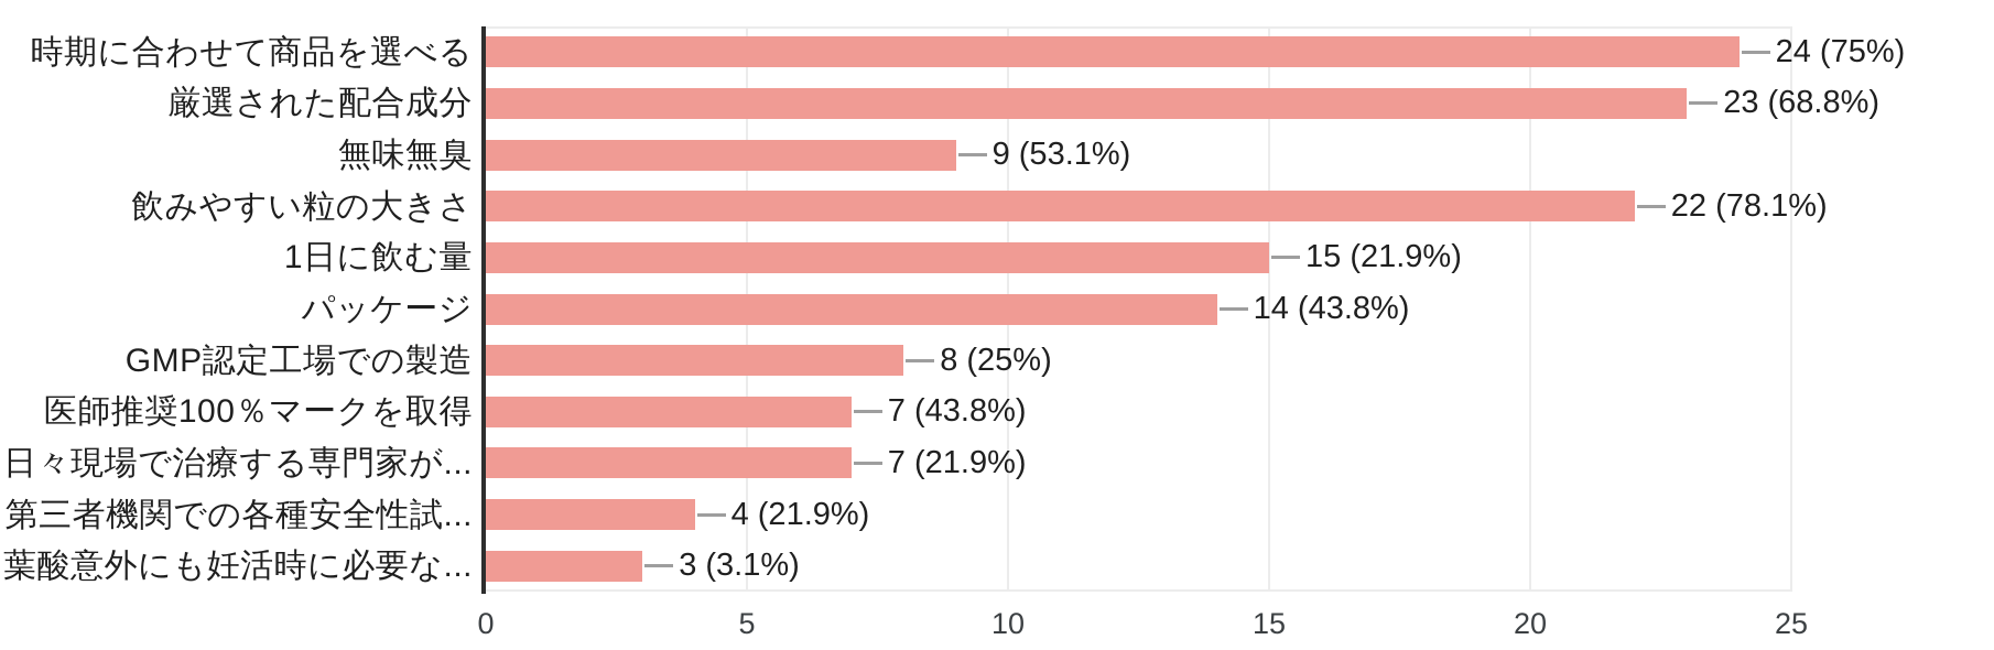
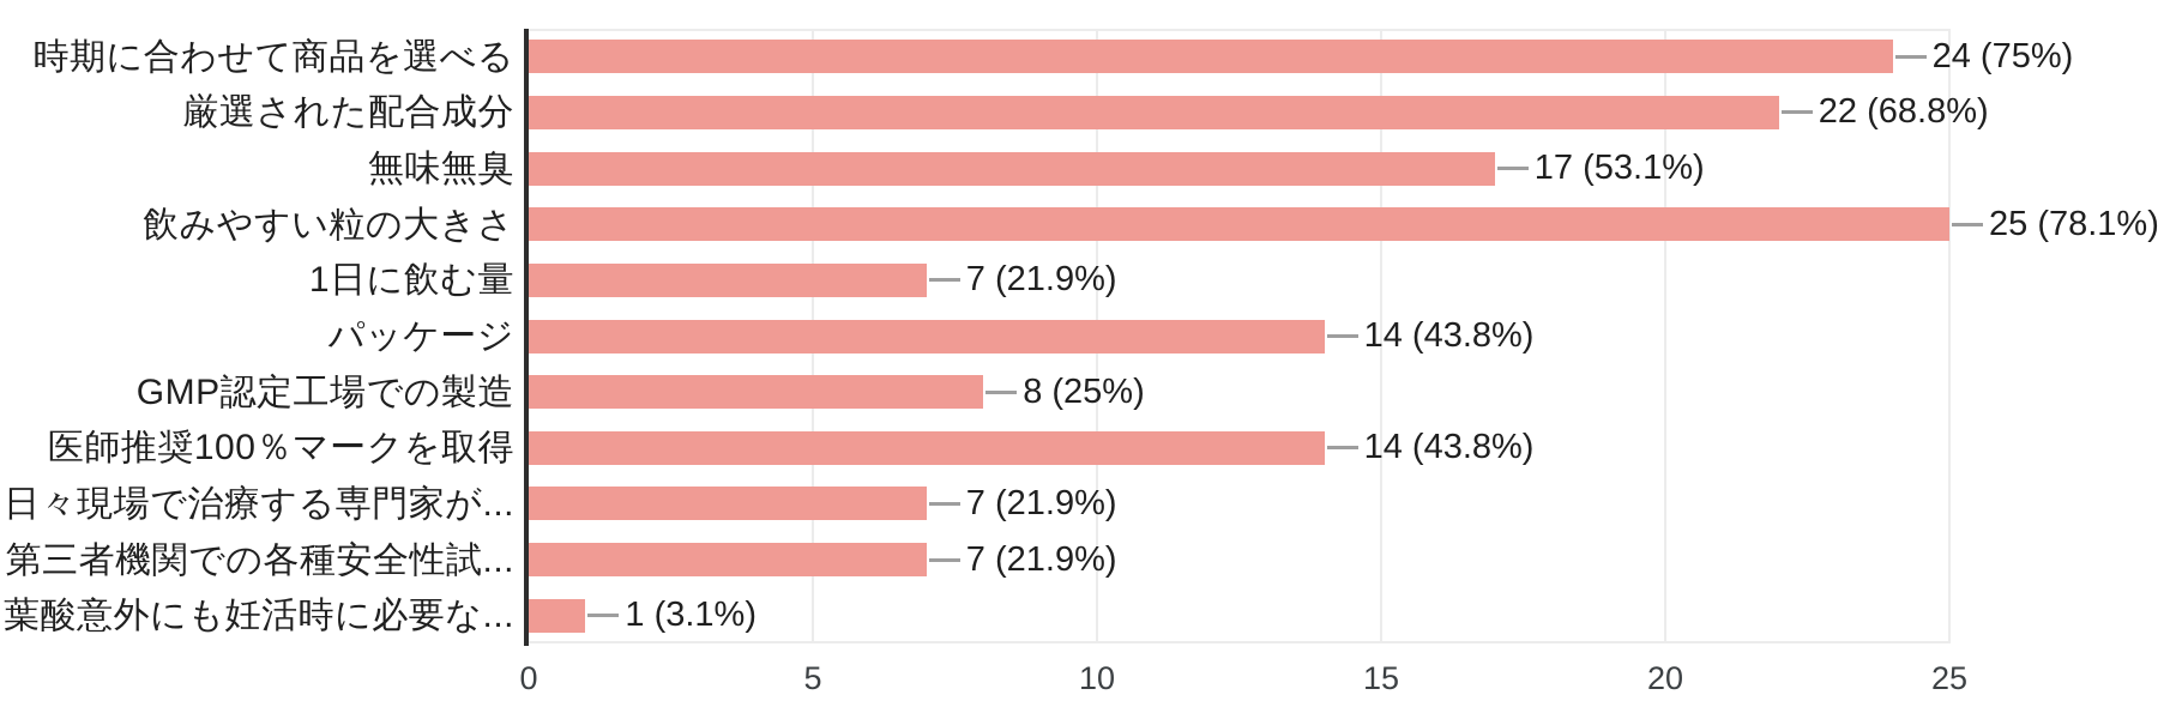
厳選された配合成分: 23 -> 22
無味無臭: 9 -> 17
飲みやすい粒の大きさ: 22 -> 25
1日に飲む量: 15 -> 7
医師推奨100％マークを取得: 7 -> 14
第三者機関での各種安全性試...: 4 -> 7
葉酸意外にも妊活時に必要な...: 3 -> 1
